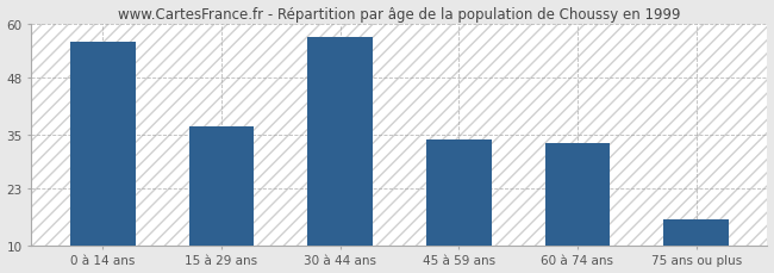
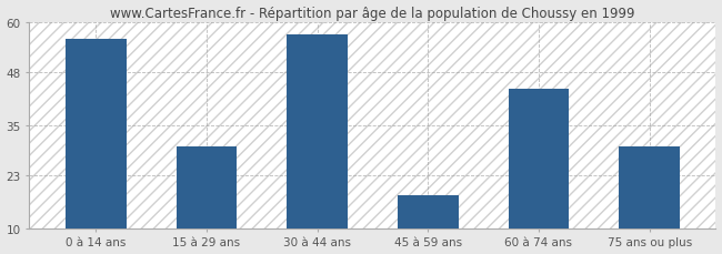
15 à 29 ans: 37 -> 30
45 à 59 ans: 34 -> 18
60 à 74 ans: 33 -> 44
75 ans ou plus: 16 -> 30
